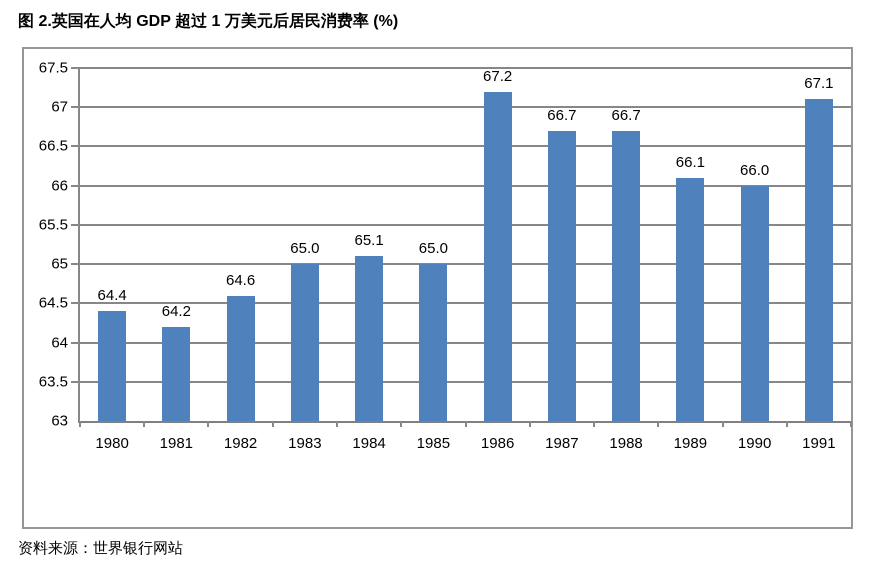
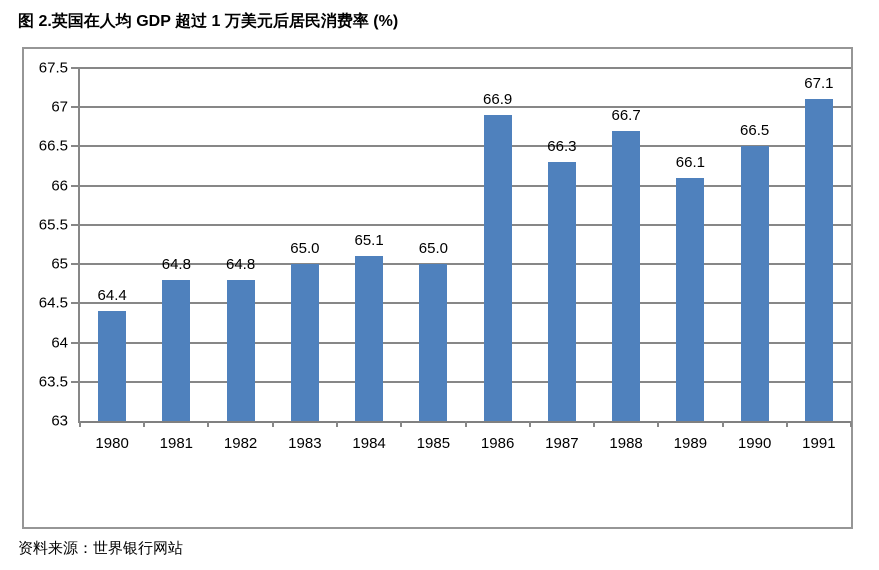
1981: 64.2 -> 64.8
1982: 64.6 -> 64.8
1986: 67.2 -> 66.9
1987: 66.7 -> 66.3
1990: 66.0 -> 66.5
